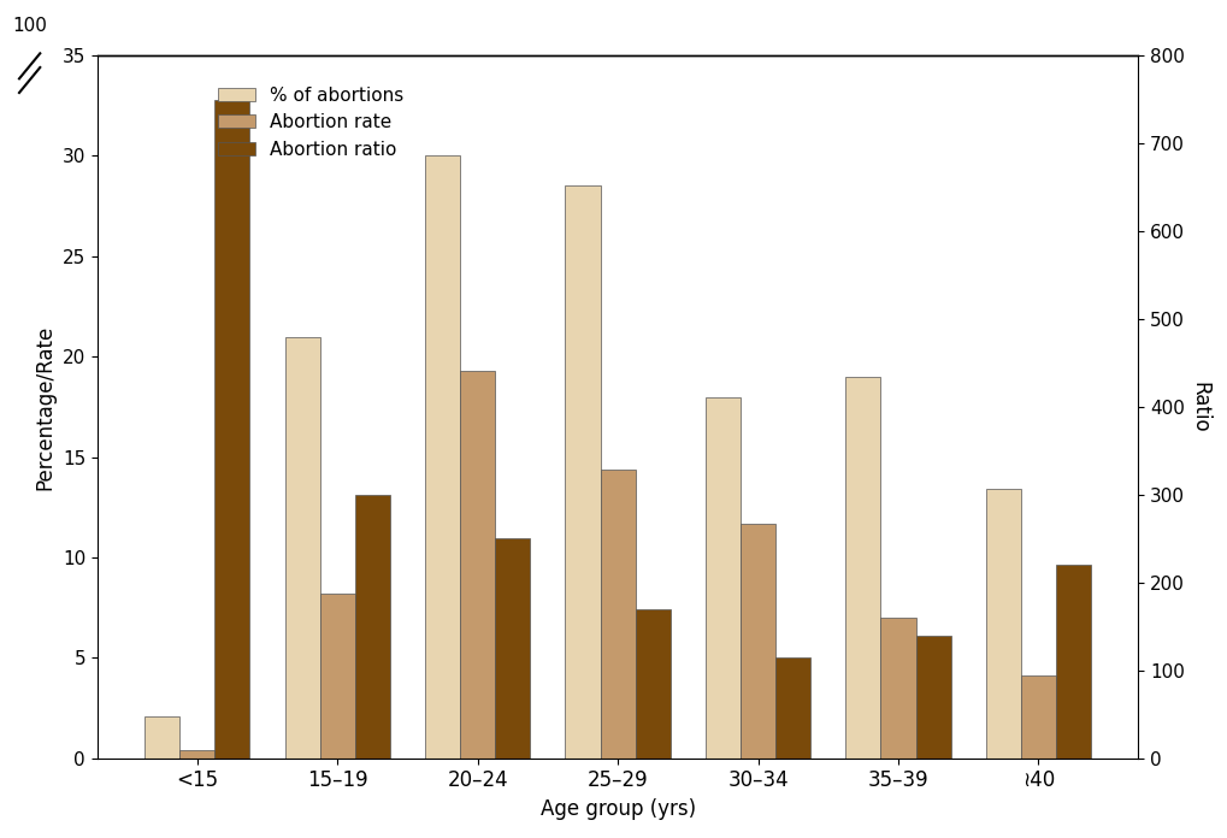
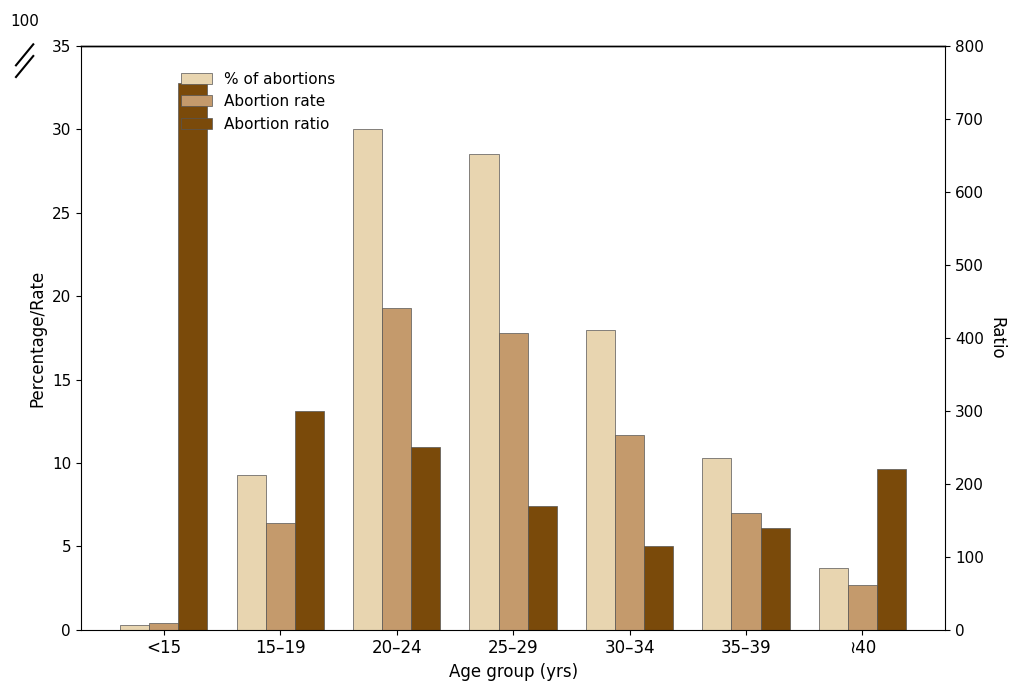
% of abortions/<15: 2.1 -> 0.3
% of abortions/15–19: 21.0 -> 9.3
Abortion rate/15–19: 8.2 -> 6.4
Abortion rate/25–29: 14.4 -> 17.8
% of abortions/35–39: 19.0 -> 10.3
% of abortions/≀40: 13.4 -> 3.7
Abortion rate/≀40: 4.1 -> 2.7
